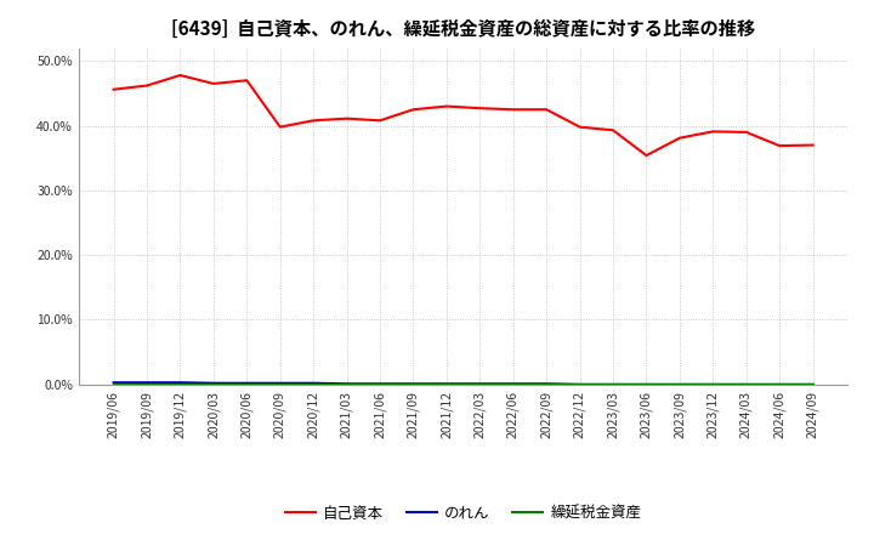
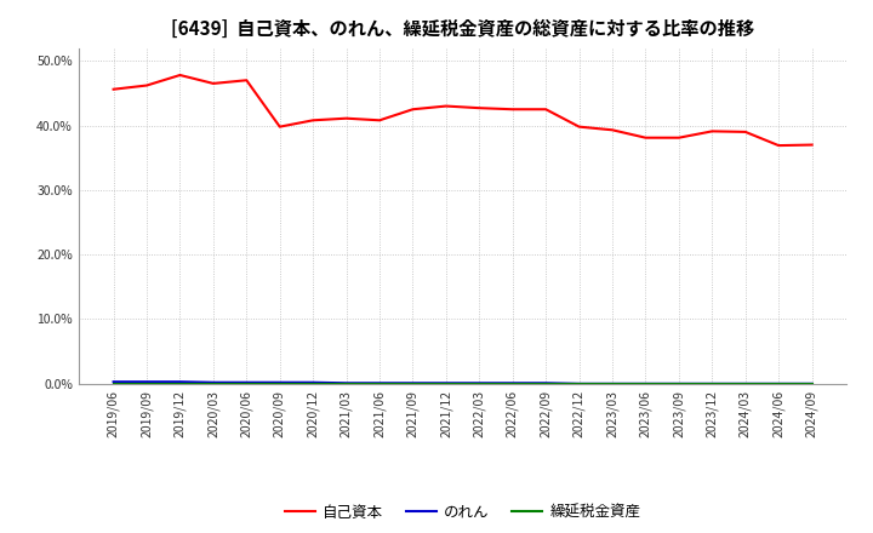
自己資本/2023/06: 35.4% -> 38.1%
